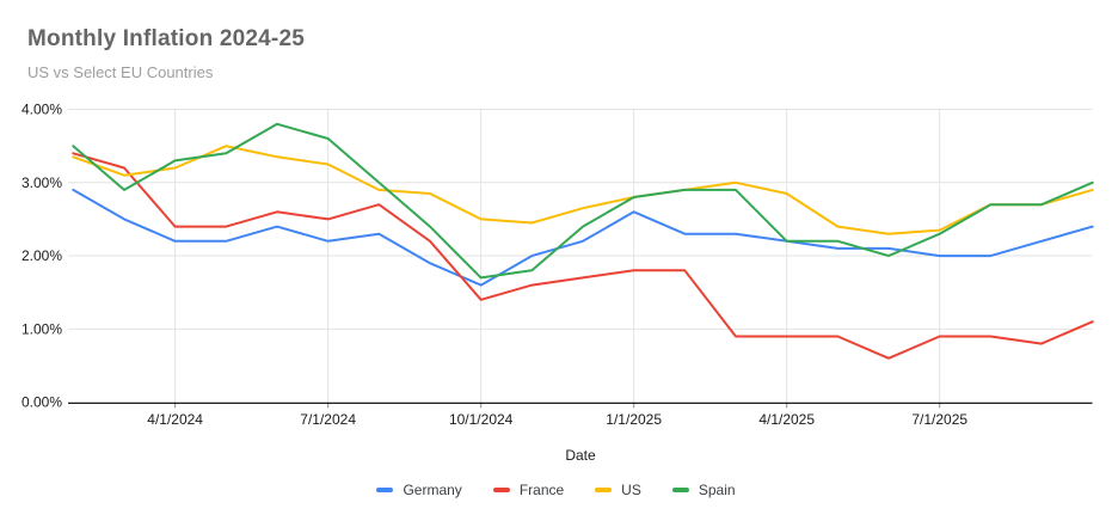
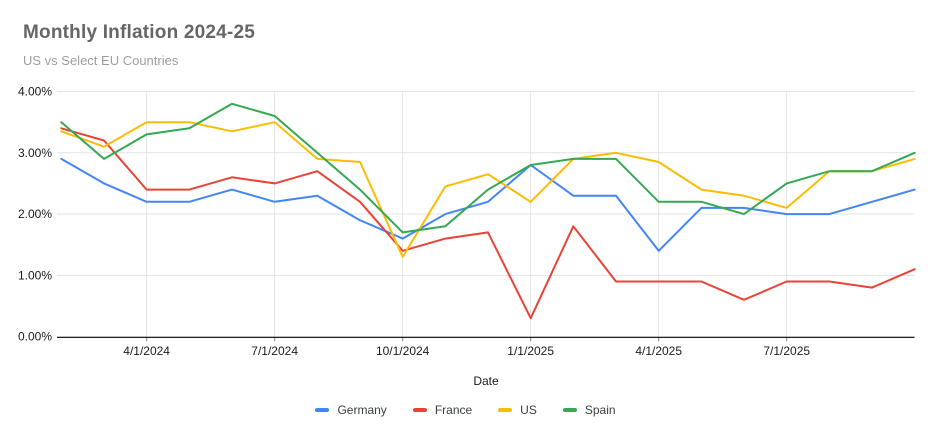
US/4/1/2024: 3.2% -> 3.5%
US/7/1/2024: 3.2% -> 3.5%
US/10/1/2024: 2.5% -> 1.3%
Germany/1/1/2025: 2.6% -> 2.8%
France/1/1/2025: 1.8% -> 0.3%
US/1/1/2025: 2.8% -> 2.2%
Germany/4/1/2025: 2.2% -> 1.4%
US/7/1/2025: 2.4% -> 2.1%
Spain/7/1/2025: 2.3% -> 2.5%
